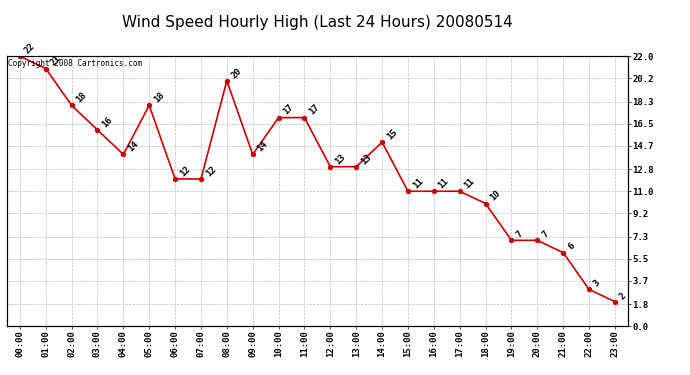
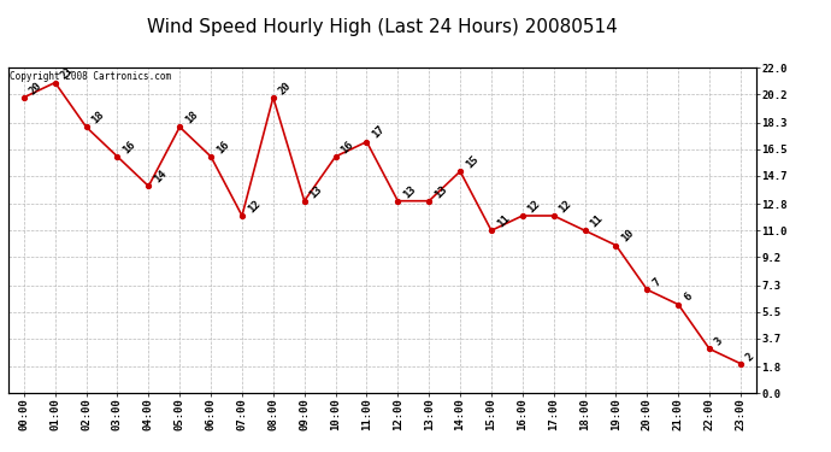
00:00: 22 -> 20
06:00: 12 -> 16
09:00: 14 -> 13
10:00: 17 -> 16
16:00: 11 -> 12
17:00: 11 -> 12
18:00: 10 -> 11
19:00: 7 -> 10
